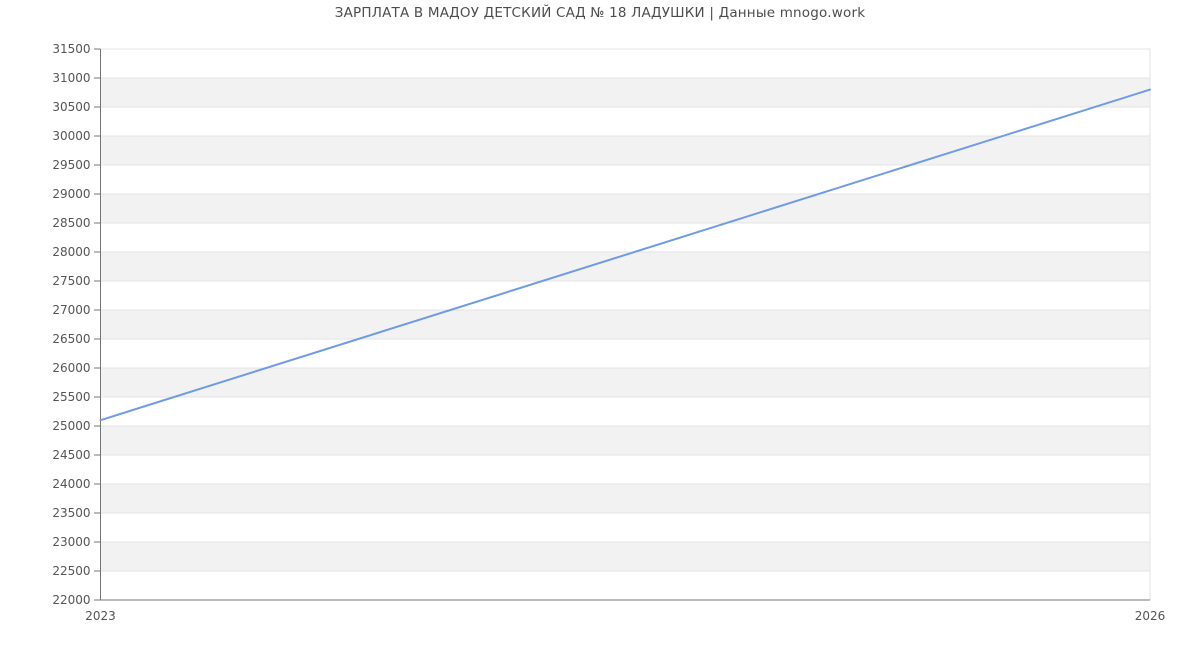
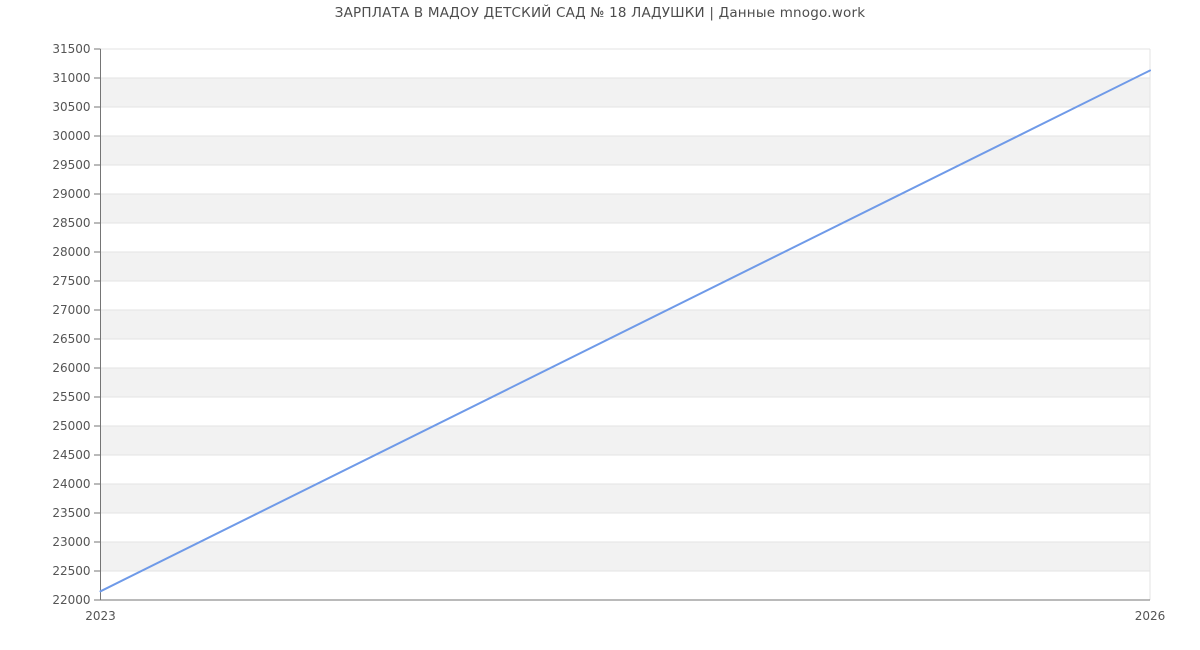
2023: 25100 -> 22200
2026: 30800 -> 31100
